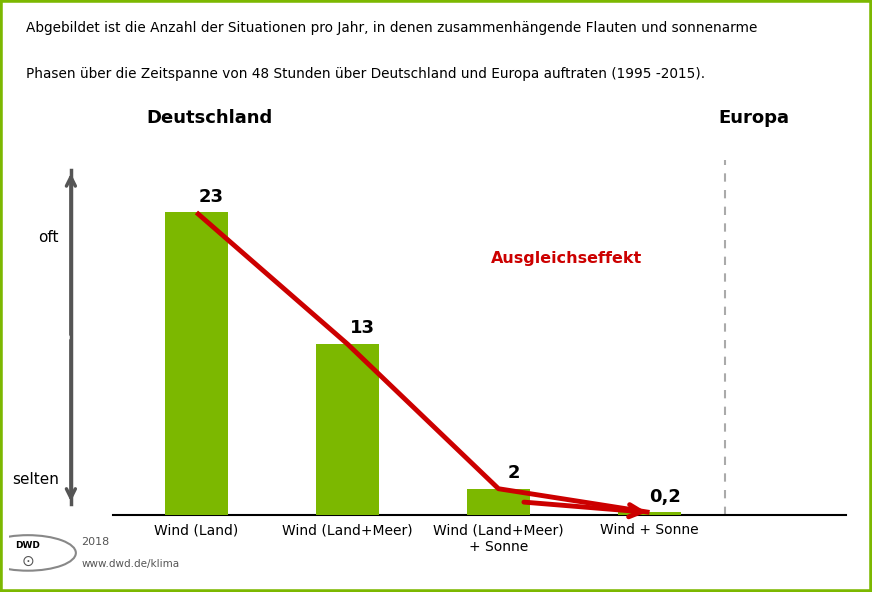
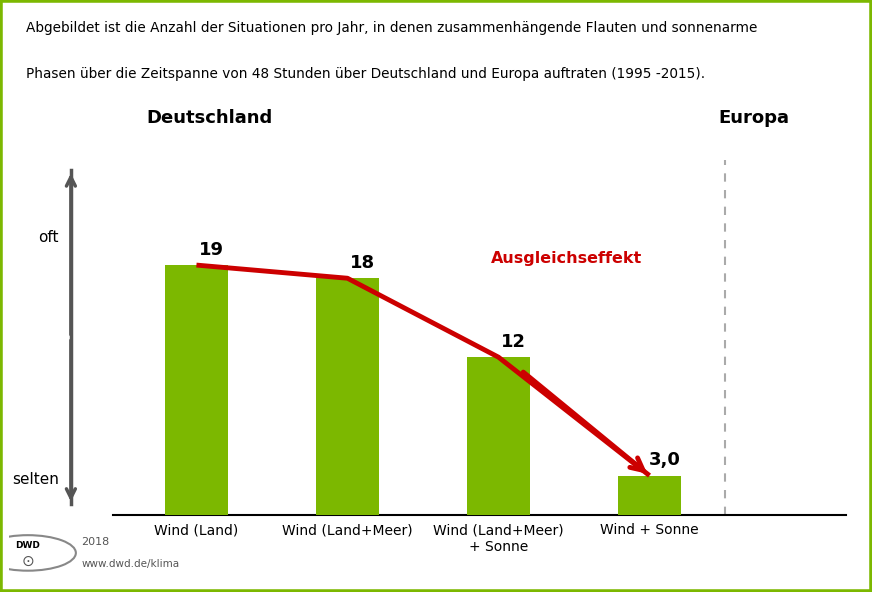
Wind (Land): 23 -> 19
Wind (Land+Meer): 13 -> 18
Wind (Land+Meer) + Sonne: 2 -> 12
Wind + Sonne: 0,2 -> 3,0
